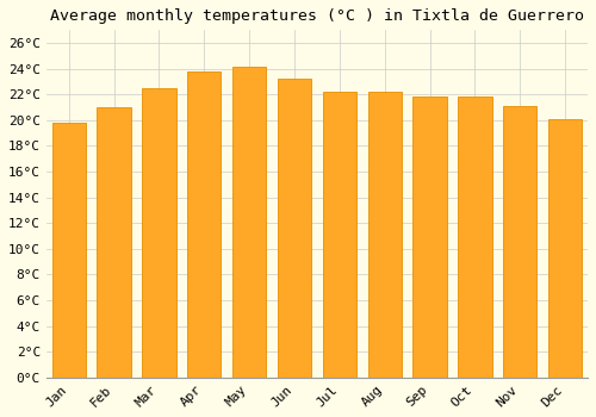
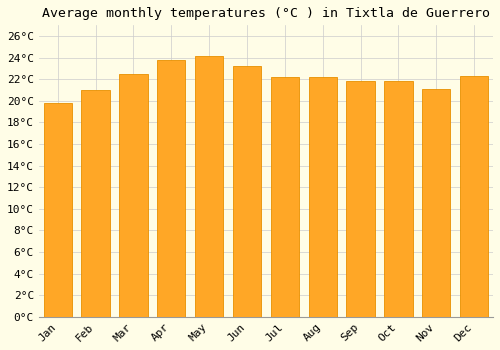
Dec: 20.1°C -> 22.3°C
